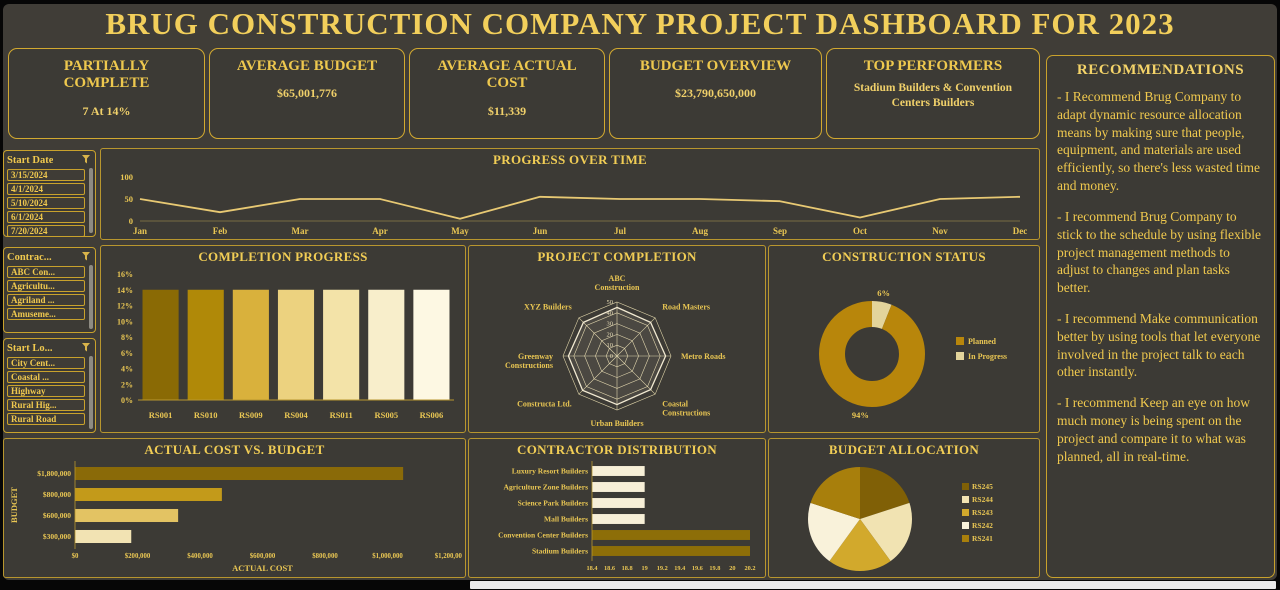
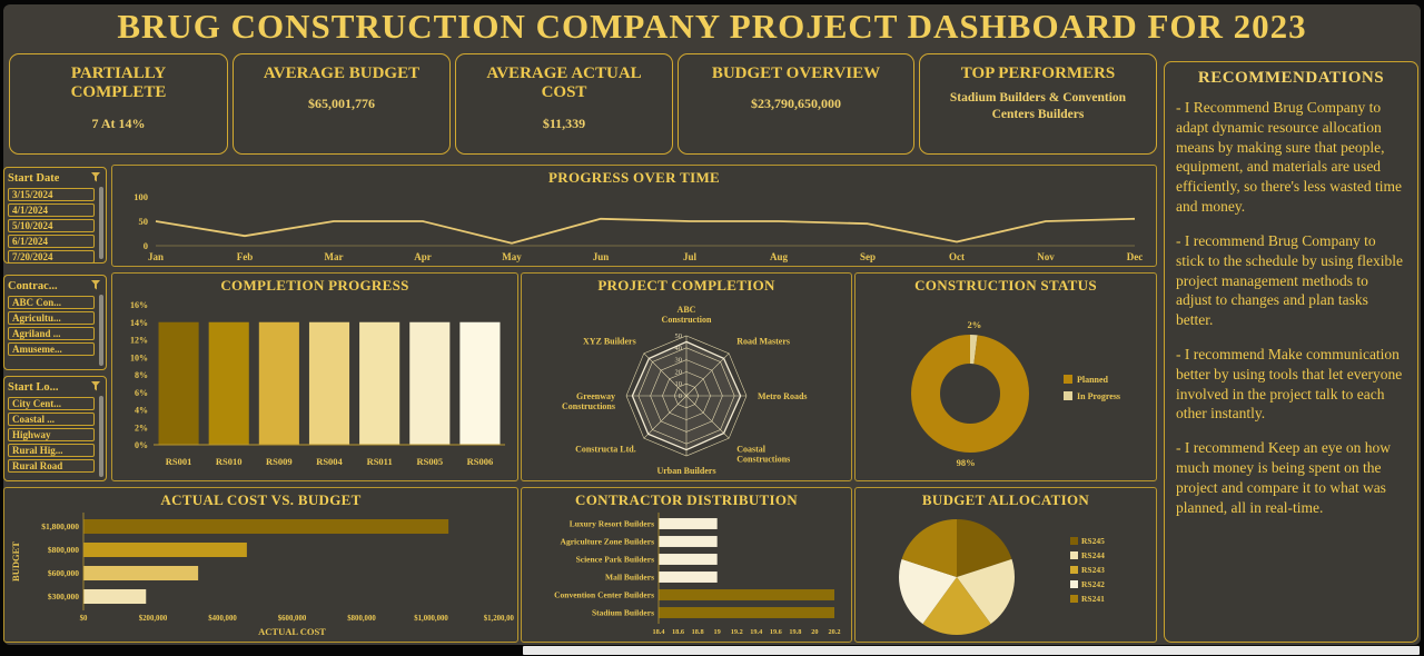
CONSTRUCTION STATUS/Planned: 94% -> 98%
CONSTRUCTION STATUS/In Progress: 6% -> 2%
